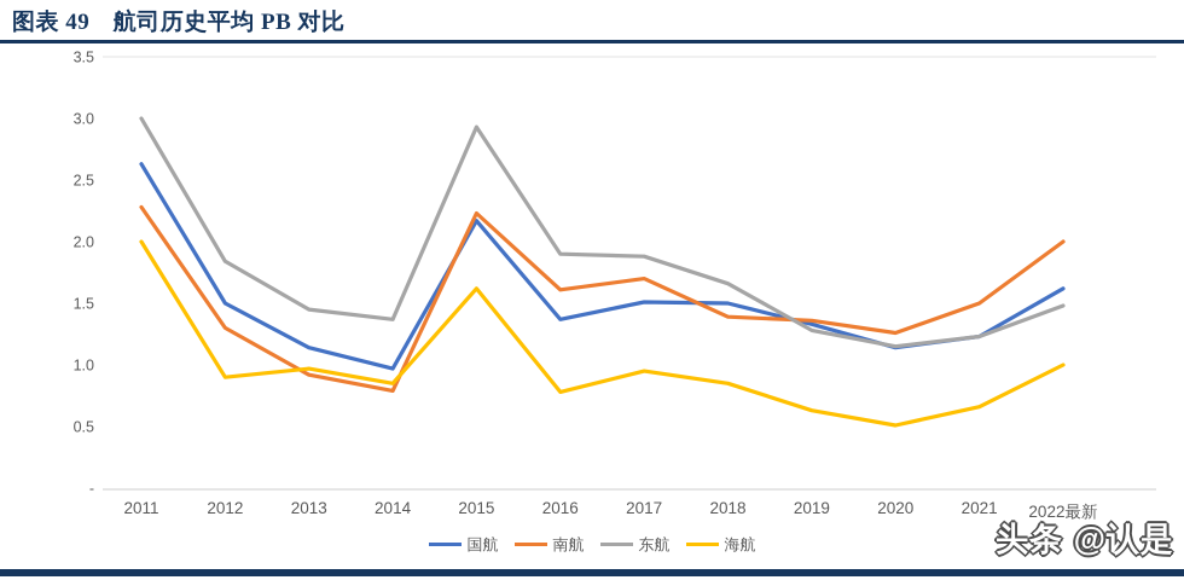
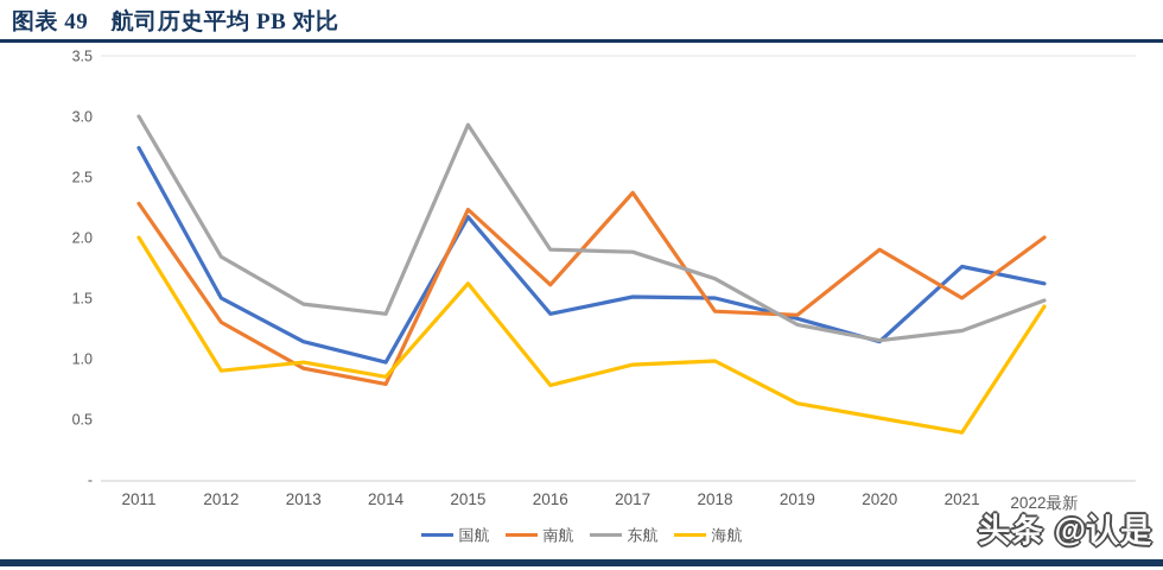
国航/2011: 2.63 -> 2.74
南航/2017: 1.70 -> 2.37
海航/2018: 0.85 -> 0.98
南航/2020: 1.26 -> 1.90
国航/2021: 1.23 -> 1.76
海航/2021: 0.66 -> 0.39
海航/2022最新: 1.00 -> 1.43
